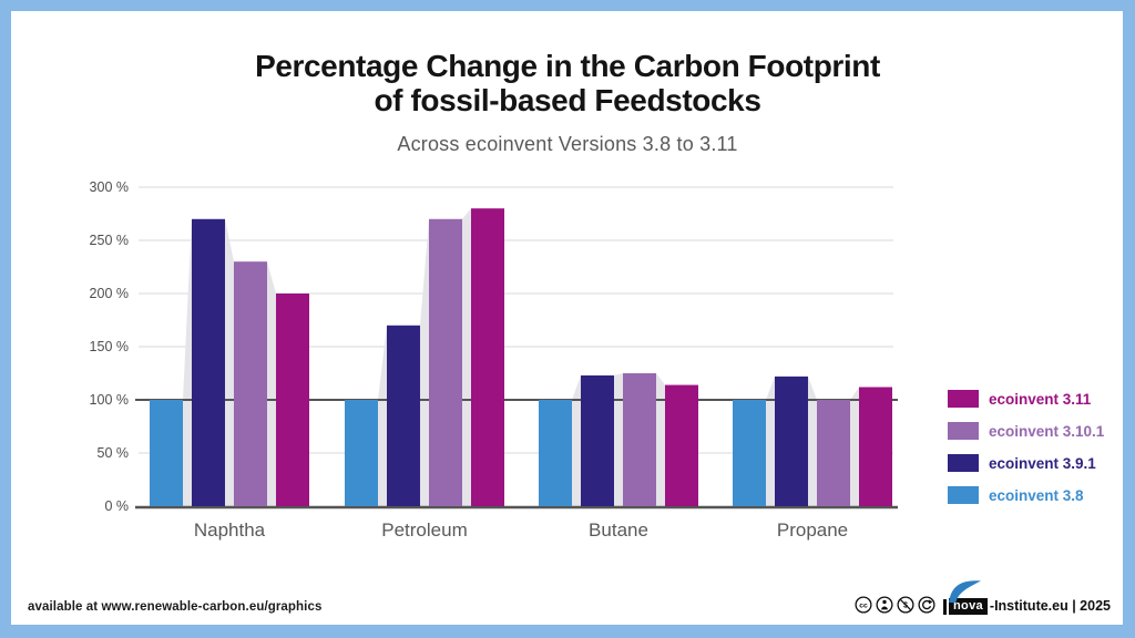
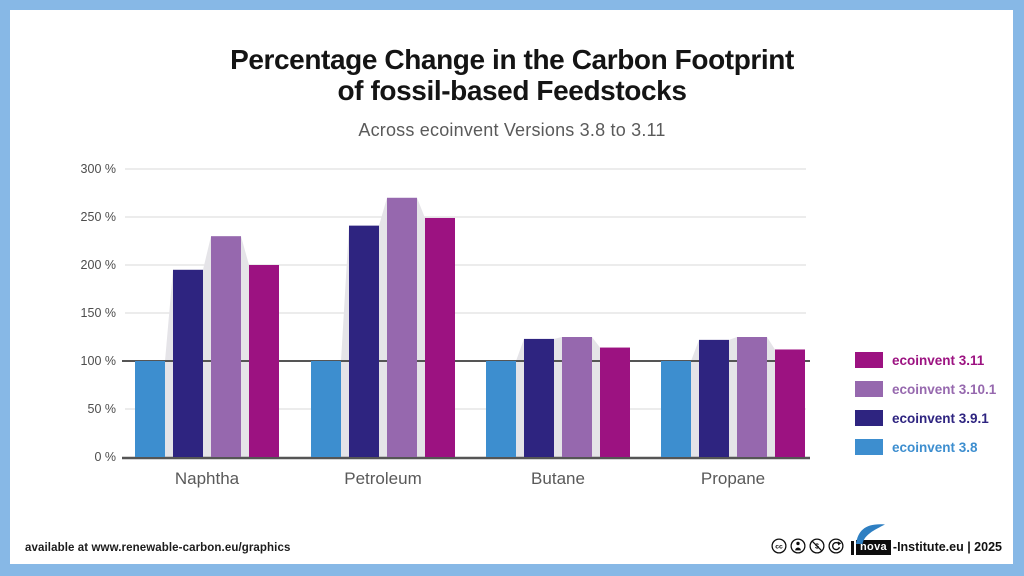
ecoinvent 3.9.1/Naphtha: 270% -> 200%
ecoinvent 3.9.1/Petroleum: 170% -> 240%
ecoinvent 3.11/Petroleum: 280% -> 250%
ecoinvent 3.10.1/Propane: 100% -> 120%
